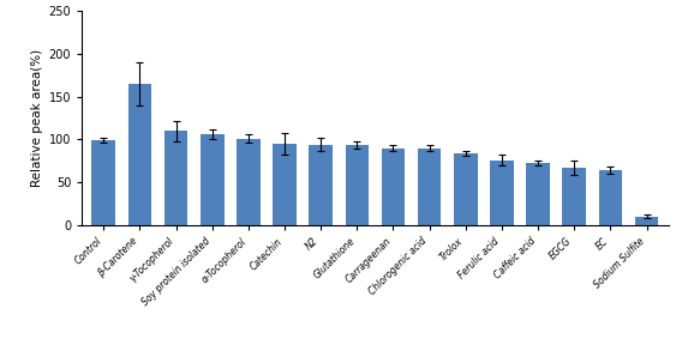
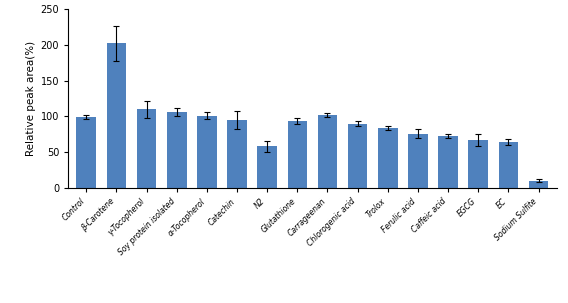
β-Carotene: 165 -> 202
N2: 94 -> 58
Carrageenan: 90 -> 102
